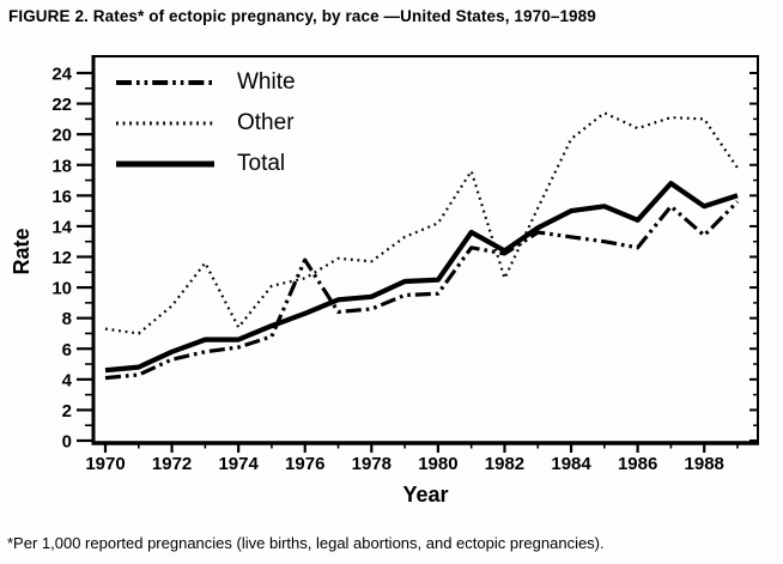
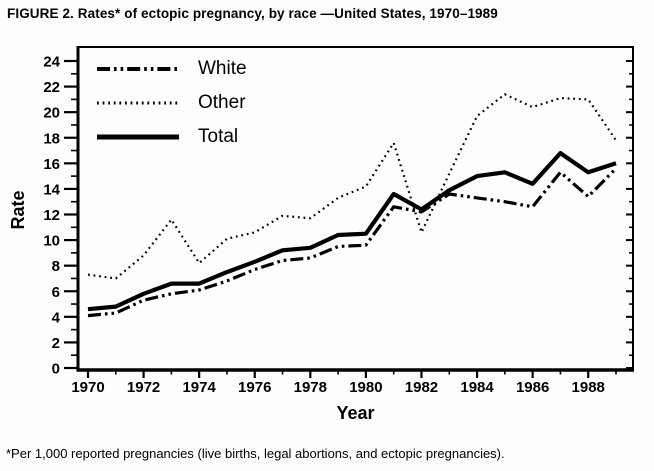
Other/1974: 7.4 -> 8.2
White/1976: 11.8 -> 7.7
